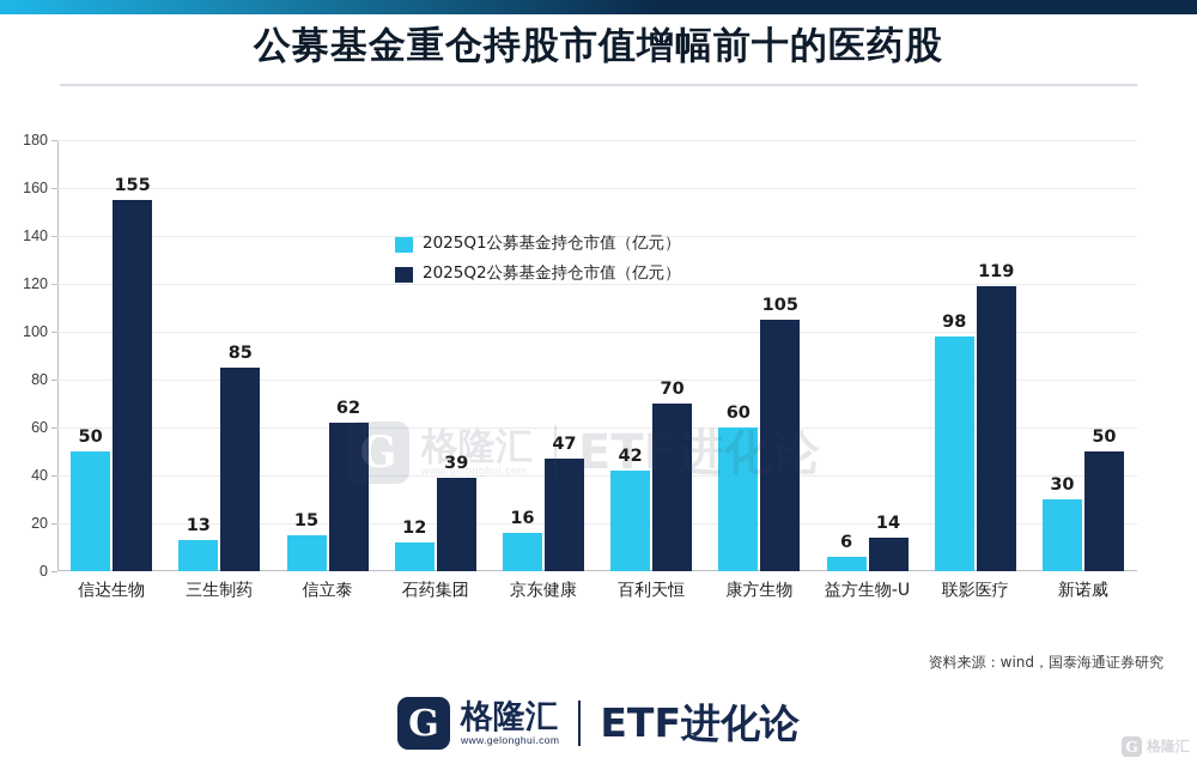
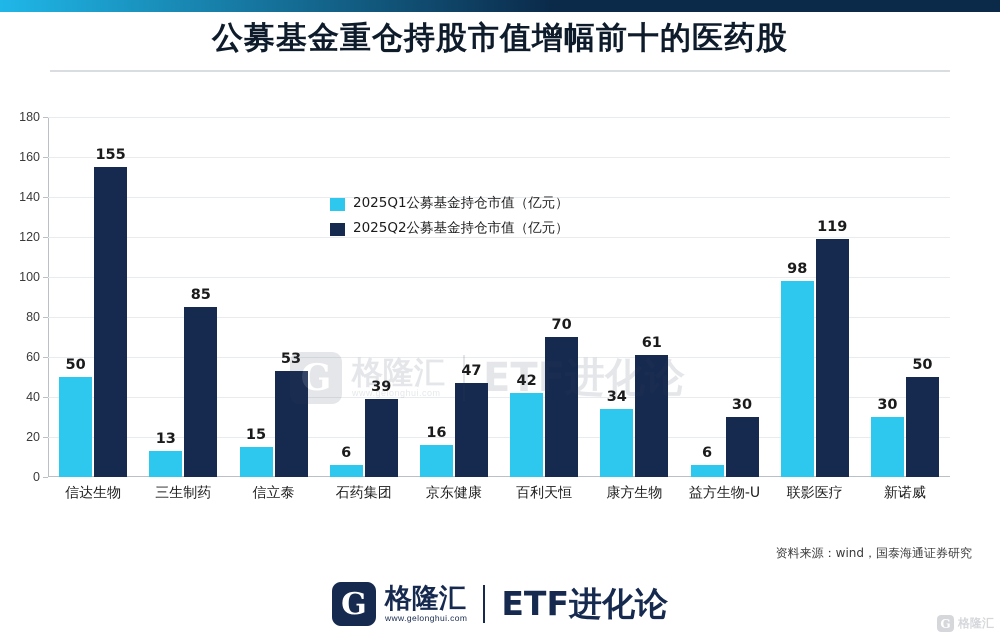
2025Q2公募基金持仓市值（亿元）/信立泰: 62 -> 53
2025Q1公募基金持仓市值（亿元）/石药集团: 12 -> 6
2025Q1公募基金持仓市值（亿元）/康方生物: 60 -> 34
2025Q2公募基金持仓市值（亿元）/康方生物: 105 -> 61
2025Q2公募基金持仓市值（亿元）/益方生物-U: 14 -> 30
